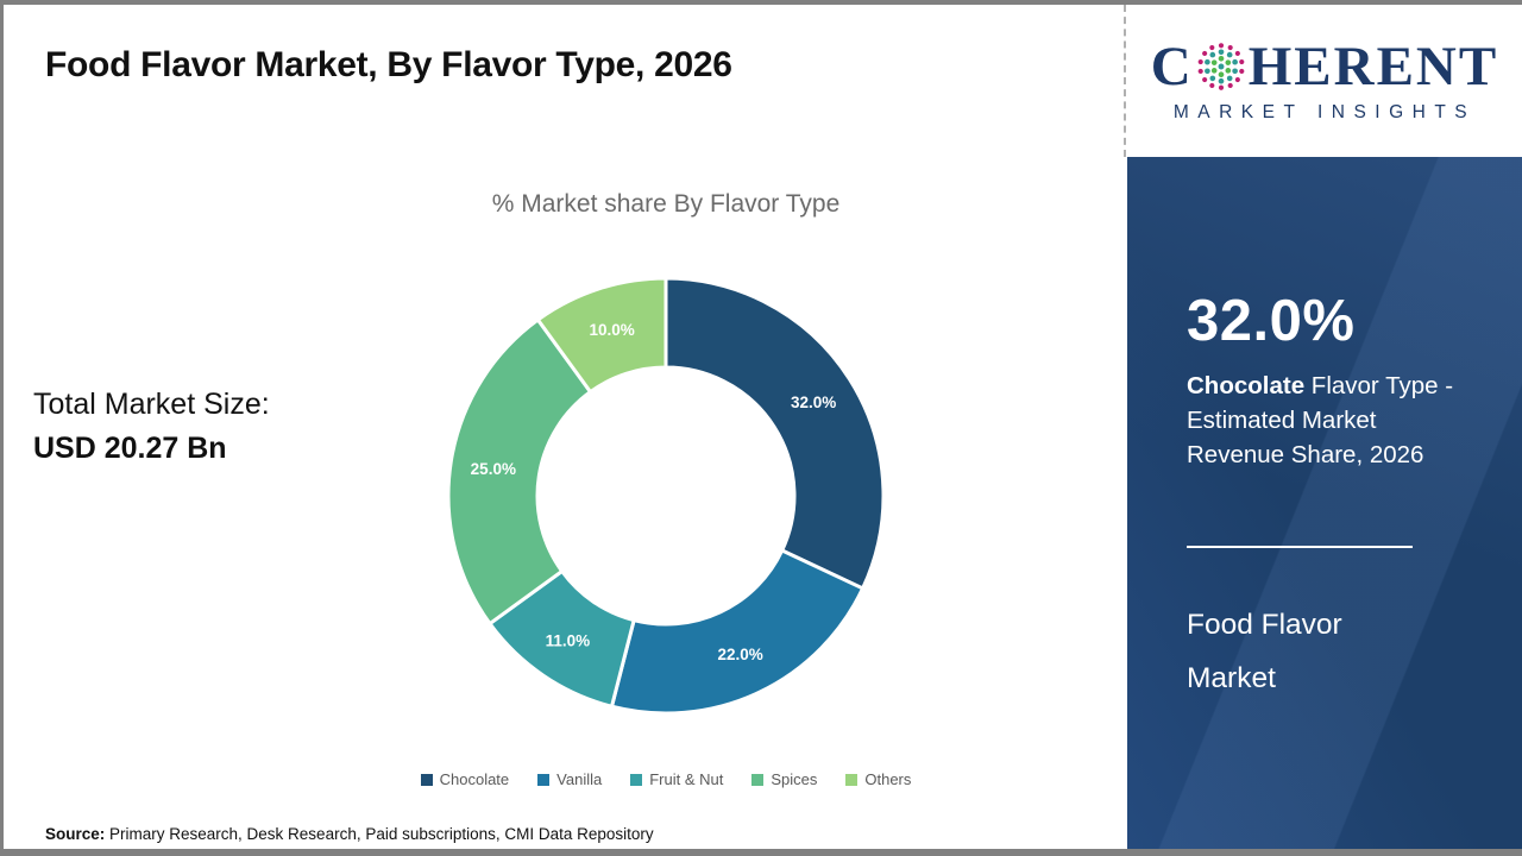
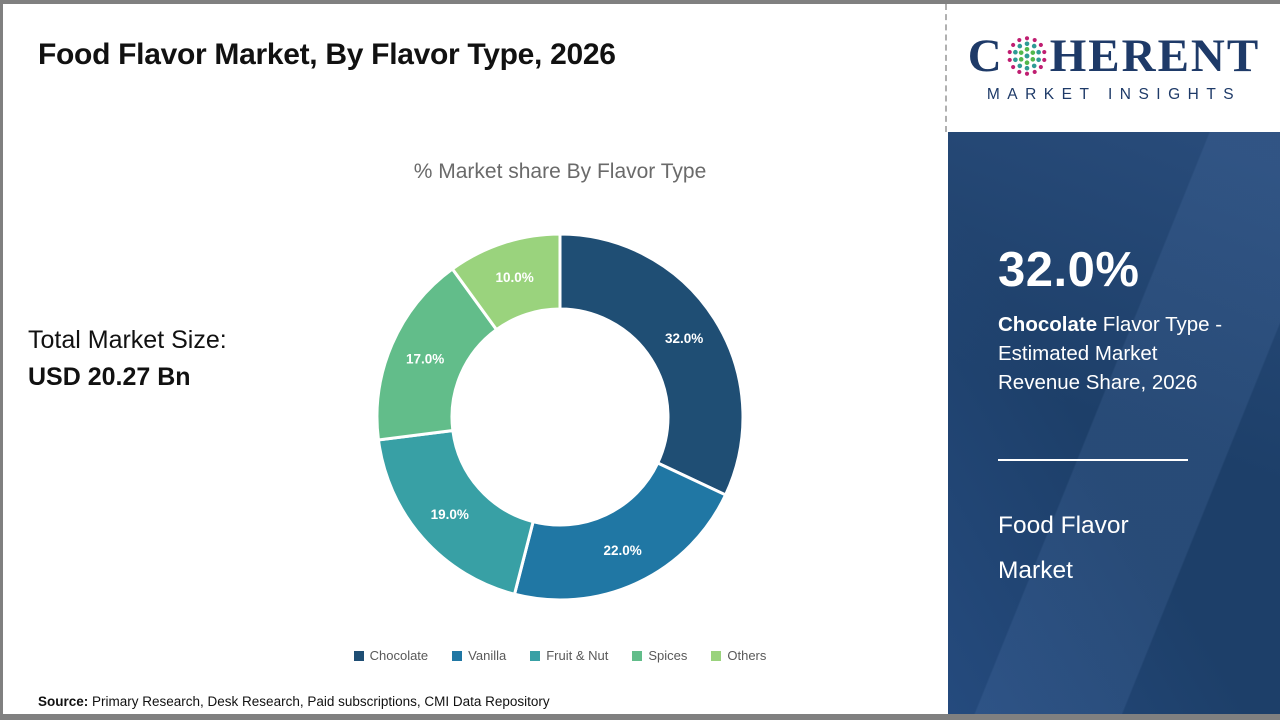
Fruit & Nut: 11.0% -> 19.0%
Spices: 25.0% -> 17.0%
